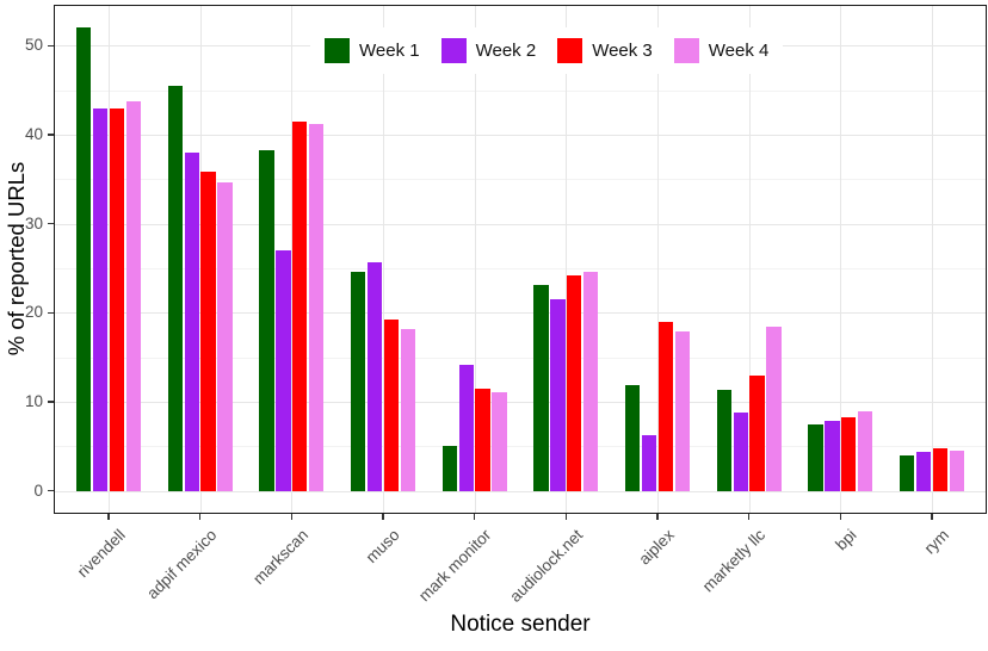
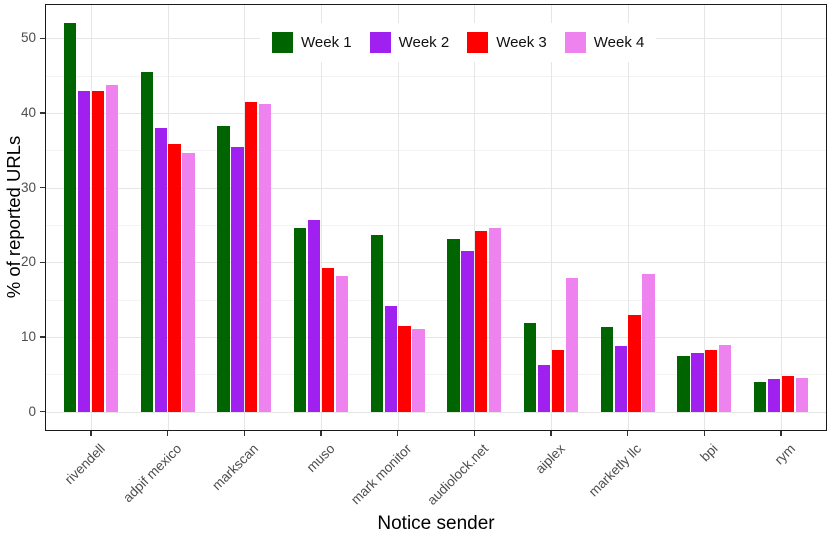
Week 2/markscan: 27 -> 35
Week 1/mark monitor: 5 -> 24
Week 3/aiplex: 19 -> 8
